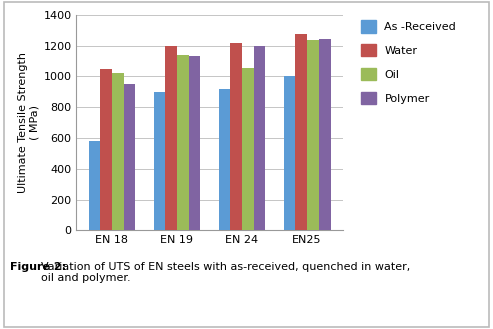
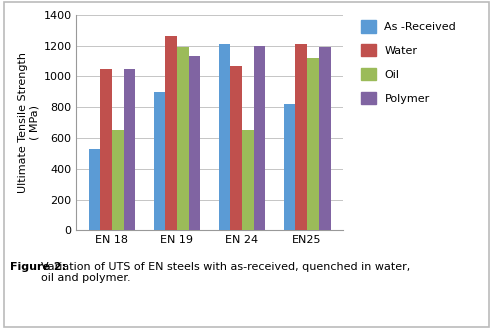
As -Received/EN 18: 580 -> 530
Oil/EN 18: 1020 -> 650
Polymer/EN 18: 950 -> 1050
Water/EN 19: 1200 -> 1260
Oil/EN 19: 1140 -> 1190
As -Received/EN 24: 920 -> 1210
Water/EN 24: 1220 -> 1070
Oil/EN 24: 1060 -> 650
As -Received/EN25: 1000 -> 820
Water/EN25: 1280 -> 1210
Oil/EN25: 1240 -> 1120
Polymer/EN25: 1240 -> 1190
